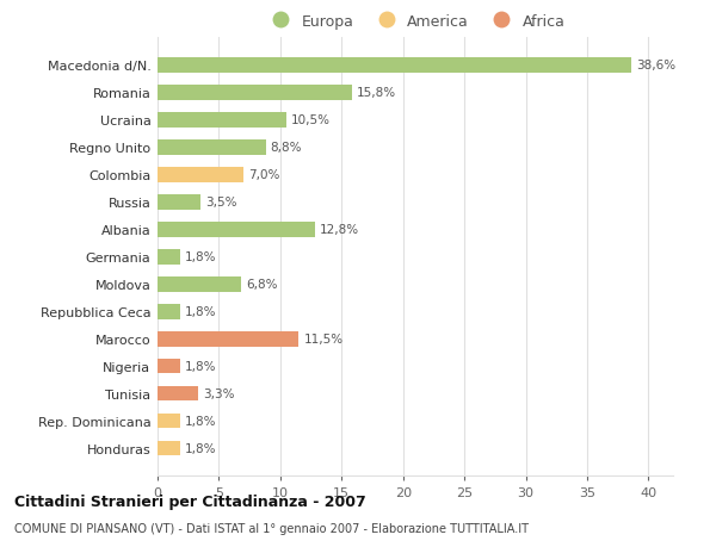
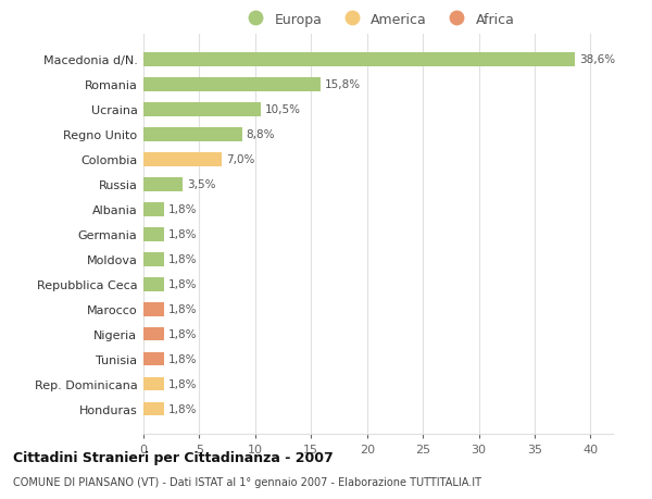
Albania: 12,8% -> 1,8%
Moldova: 6,8% -> 1,8%
Marocco: 11,5% -> 1,8%
Tunisia: 3,3% -> 1,8%
